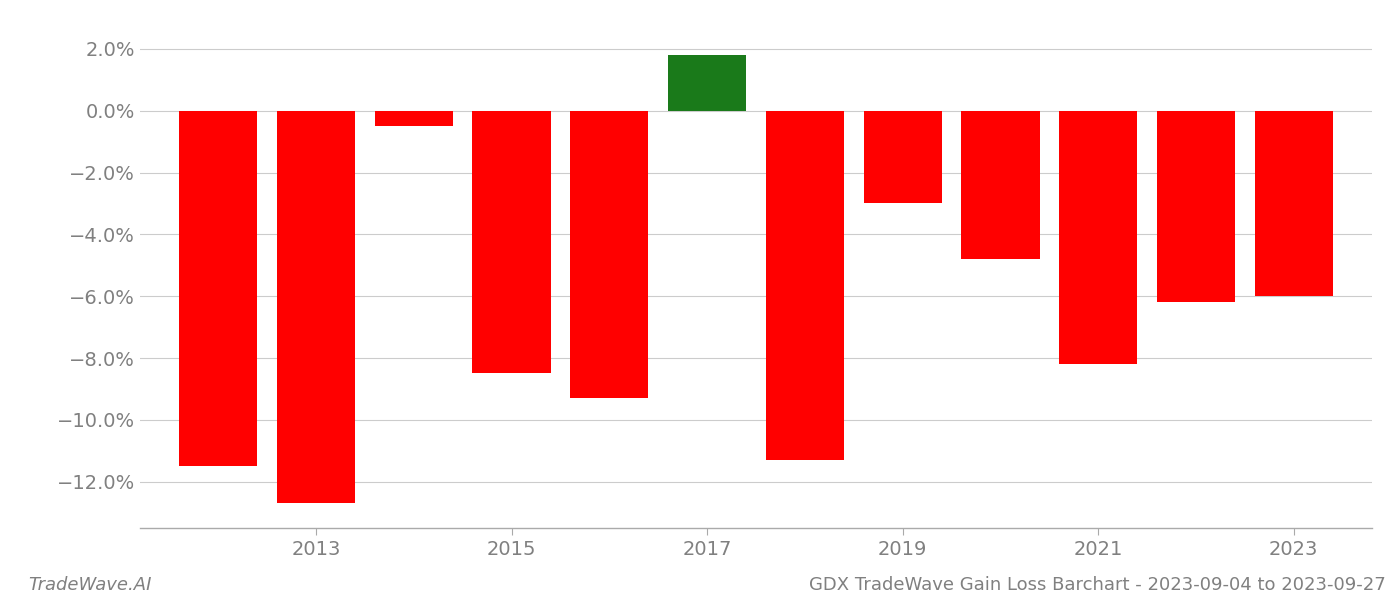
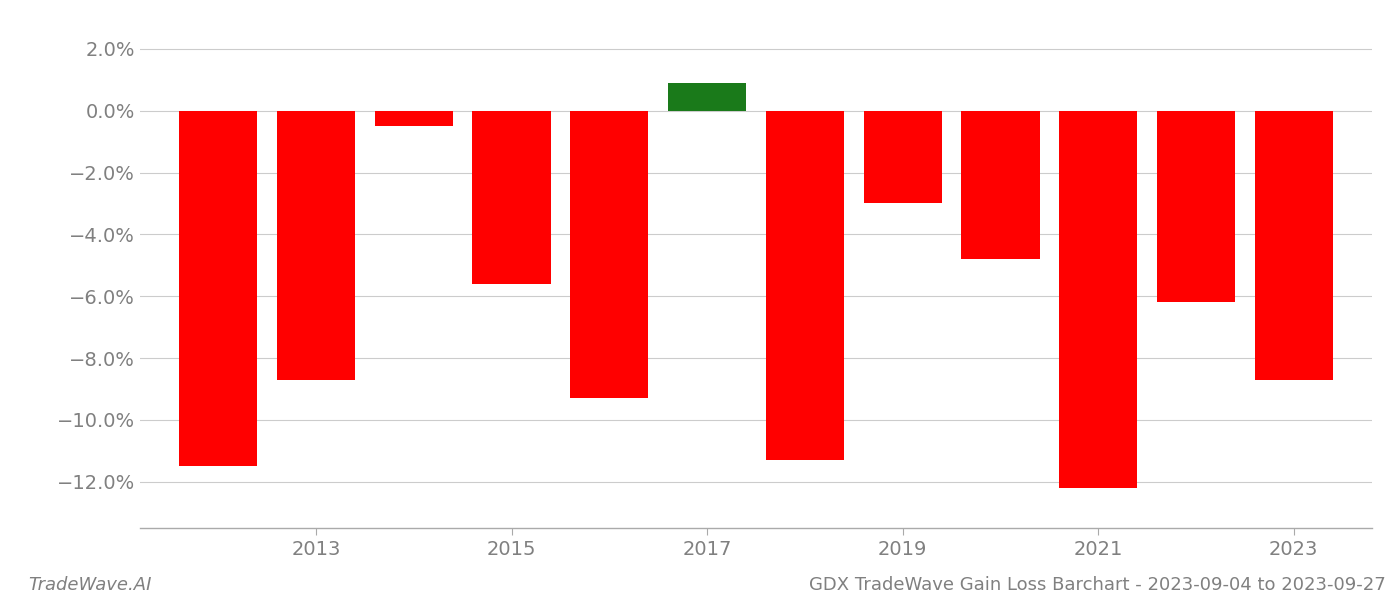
2013: -12.7% -> -8.7%
2015: -8.5% -> -5.6%
2017: 1.8% -> 0.9%
2021: -8.2% -> -12.2%
2023: -6.0% -> -8.7%
